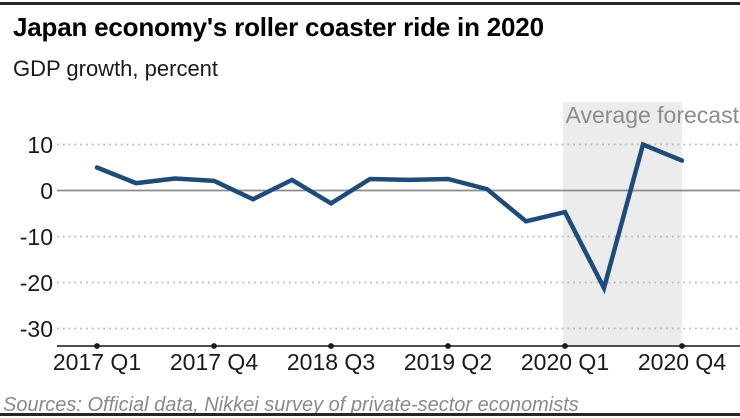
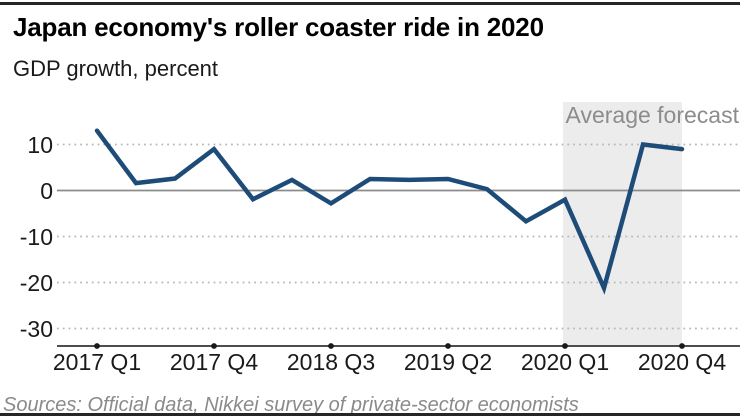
2017 Q1: 5 -> 13
2017 Q4: 2 -> 9
2020 Q1: -5 -> -2
2020 Q4: 6 -> 9
